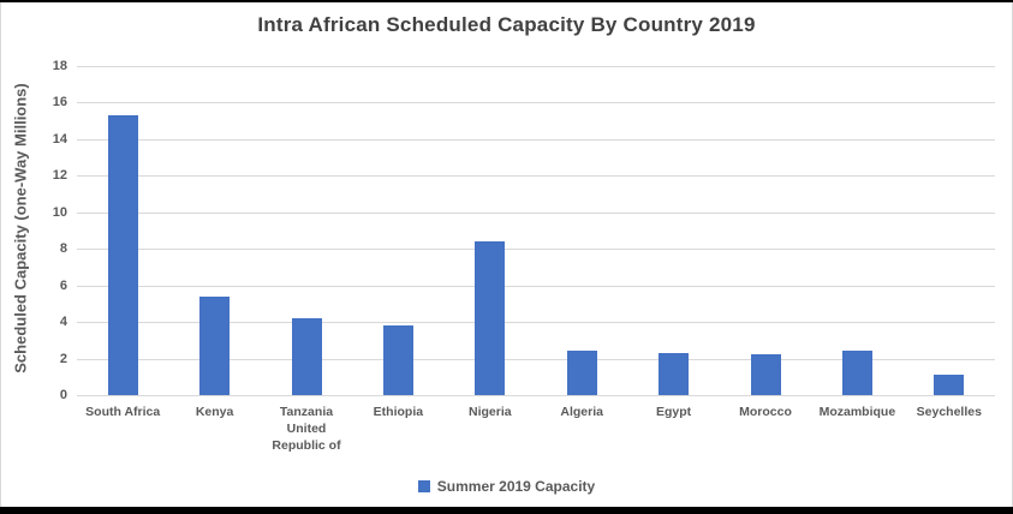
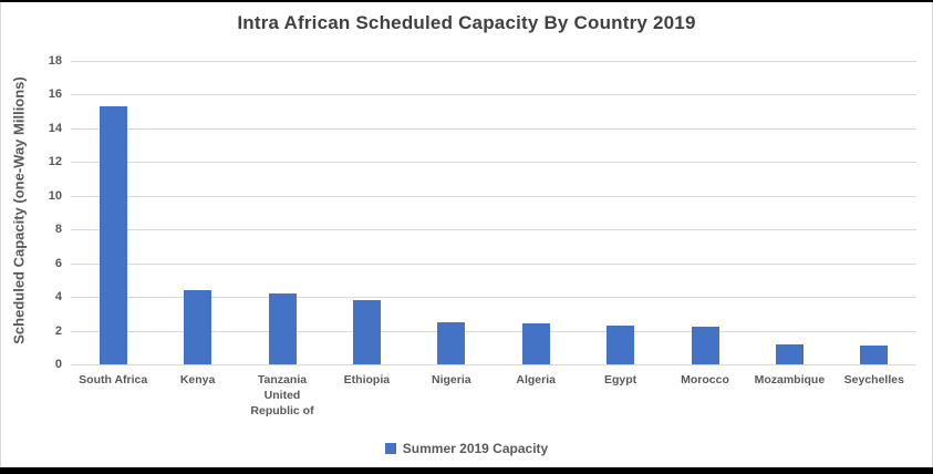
Kenya: 5.4 -> 4.4
Nigeria: 8.4 -> 2.5
Mozambique: 2.4 -> 1.2
